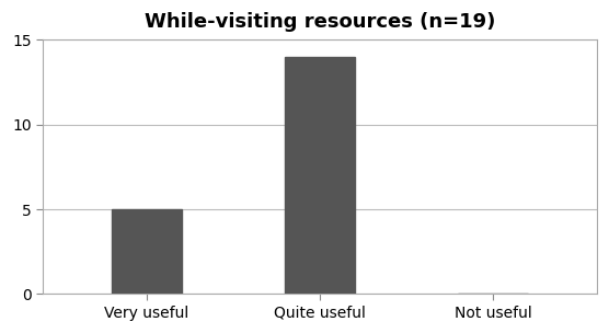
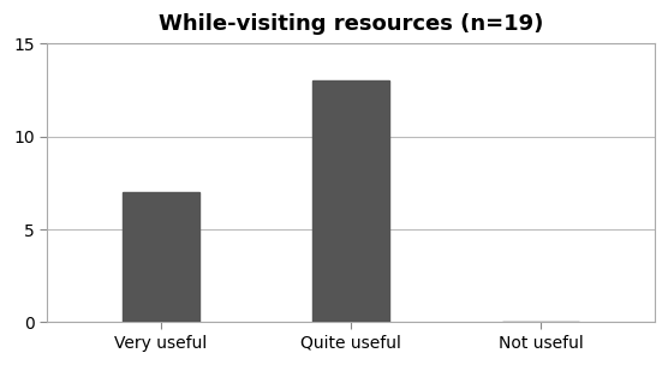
Very useful: 5 -> 7
Quite useful: 14 -> 13
